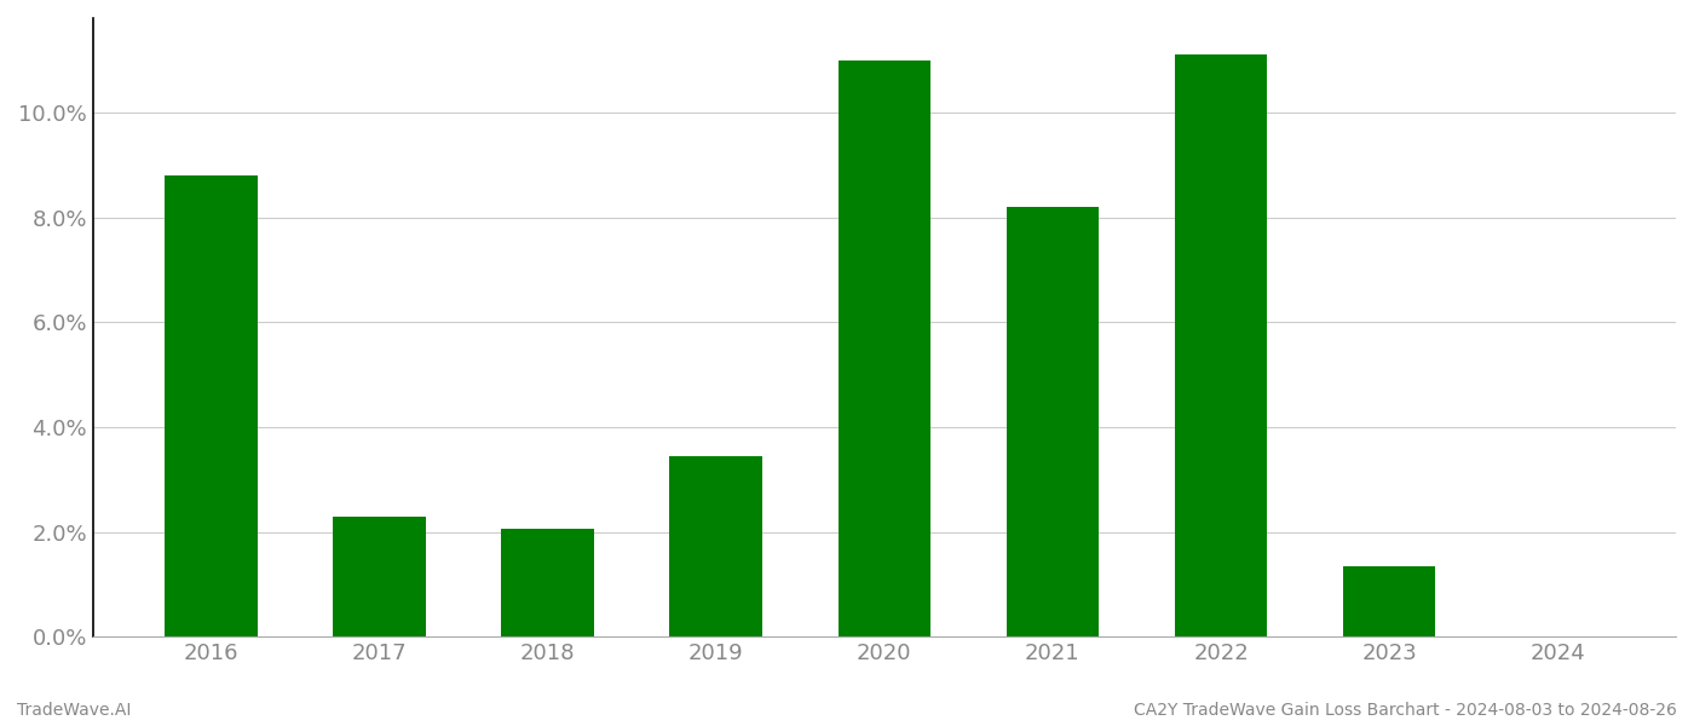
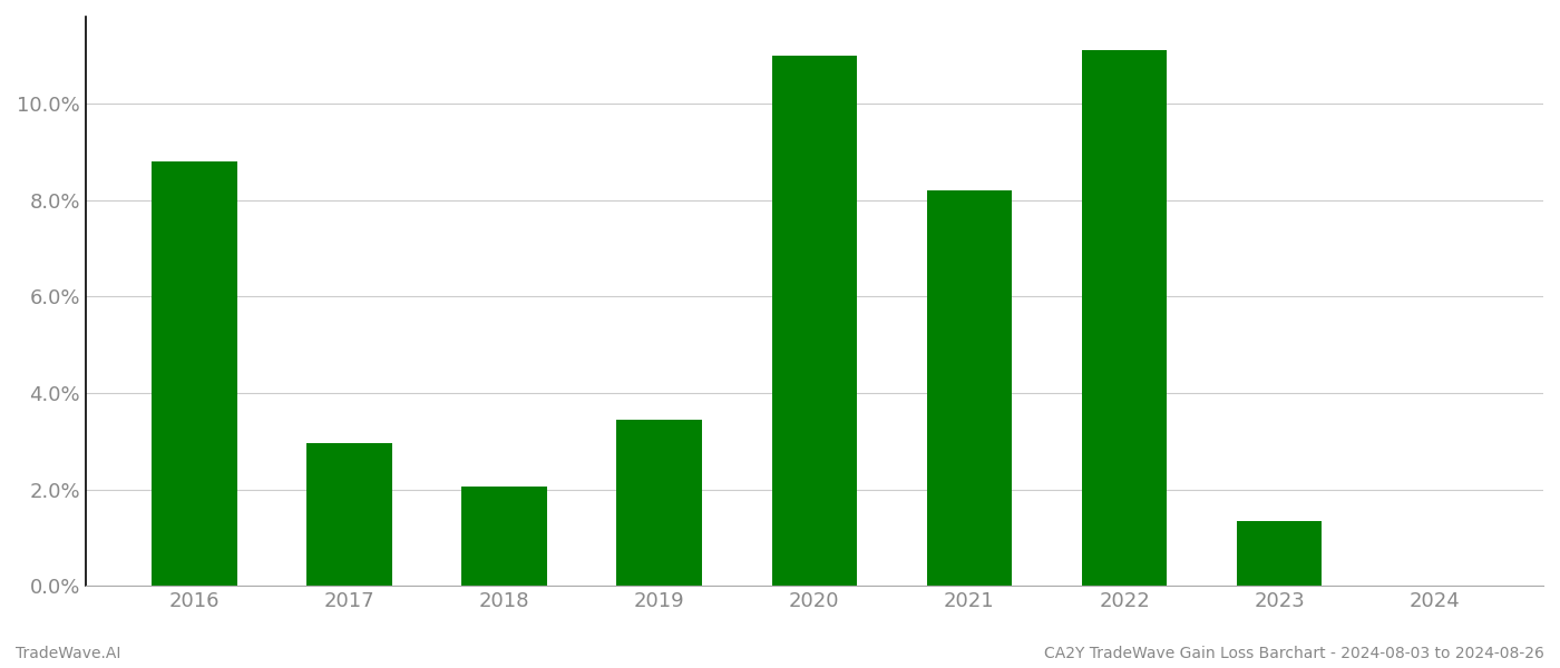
2017: 2.30% -> 2.95%
